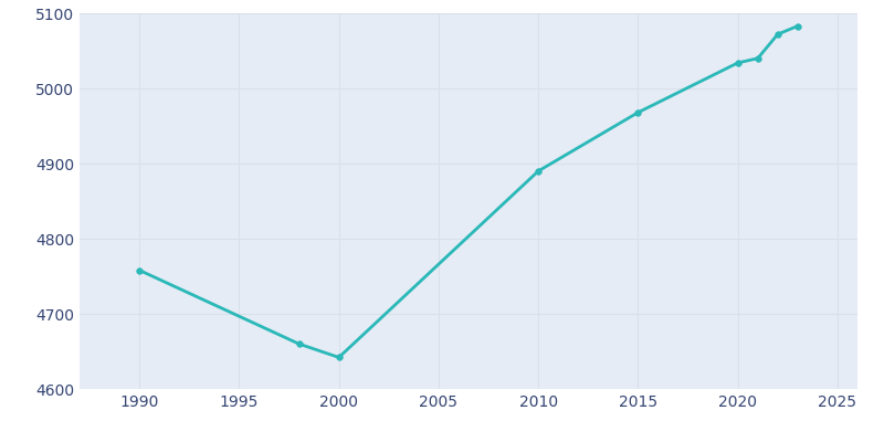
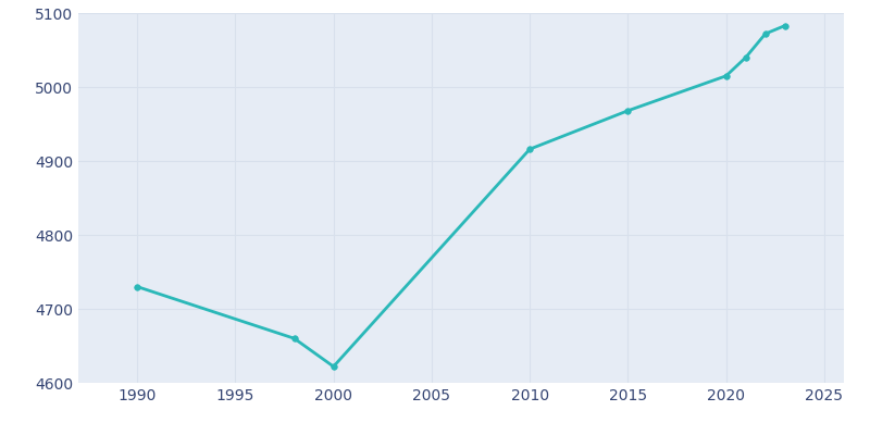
1990: 4758 -> 4730
2000: 4642 -> 4622
2010: 4890 -> 4916
2020: 5034 -> 5015
